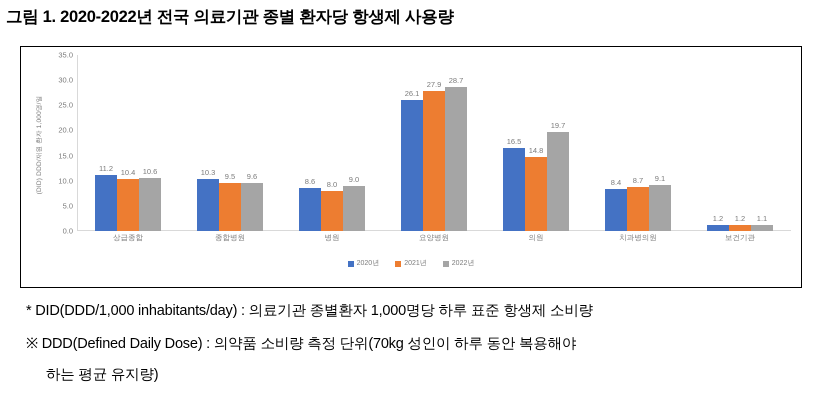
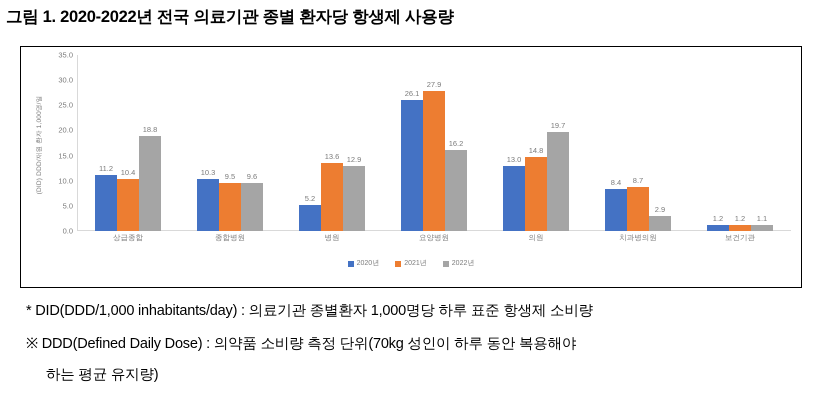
2022년/상급종합: 10.6 -> 18.8
2020년/병원: 8.6 -> 5.2
2021년/병원: 8.0 -> 13.6
2022년/병원: 9.0 -> 12.9
2022년/요양병원: 28.7 -> 16.2
2020년/의원: 16.5 -> 13.0
2022년/치과병의원: 9.1 -> 2.9
